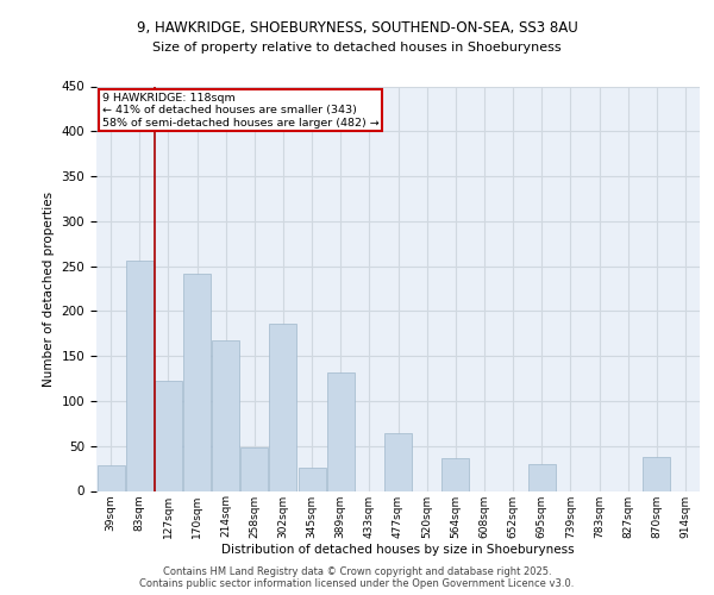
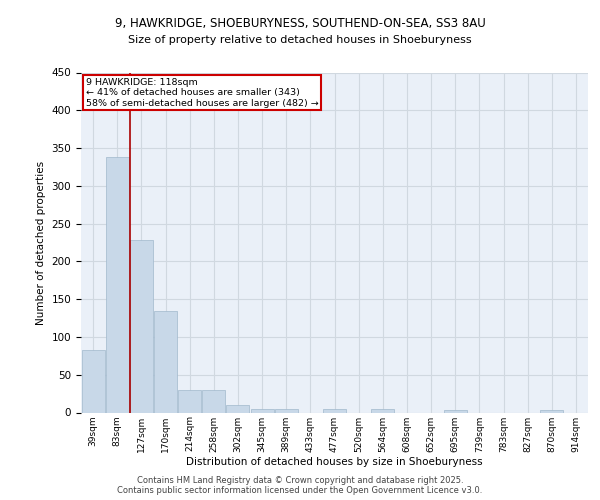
39sqm: 28 -> 83
83sqm: 256 -> 338
127sqm: 122 -> 228
170sqm: 242 -> 135
214sqm: 168 -> 30
258sqm: 48 -> 30
302sqm: 186 -> 10
345sqm: 26 -> 5
389sqm: 132 -> 5
477sqm: 64 -> 5
564sqm: 36 -> 5
695sqm: 30 -> 3
870sqm: 38 -> 3
